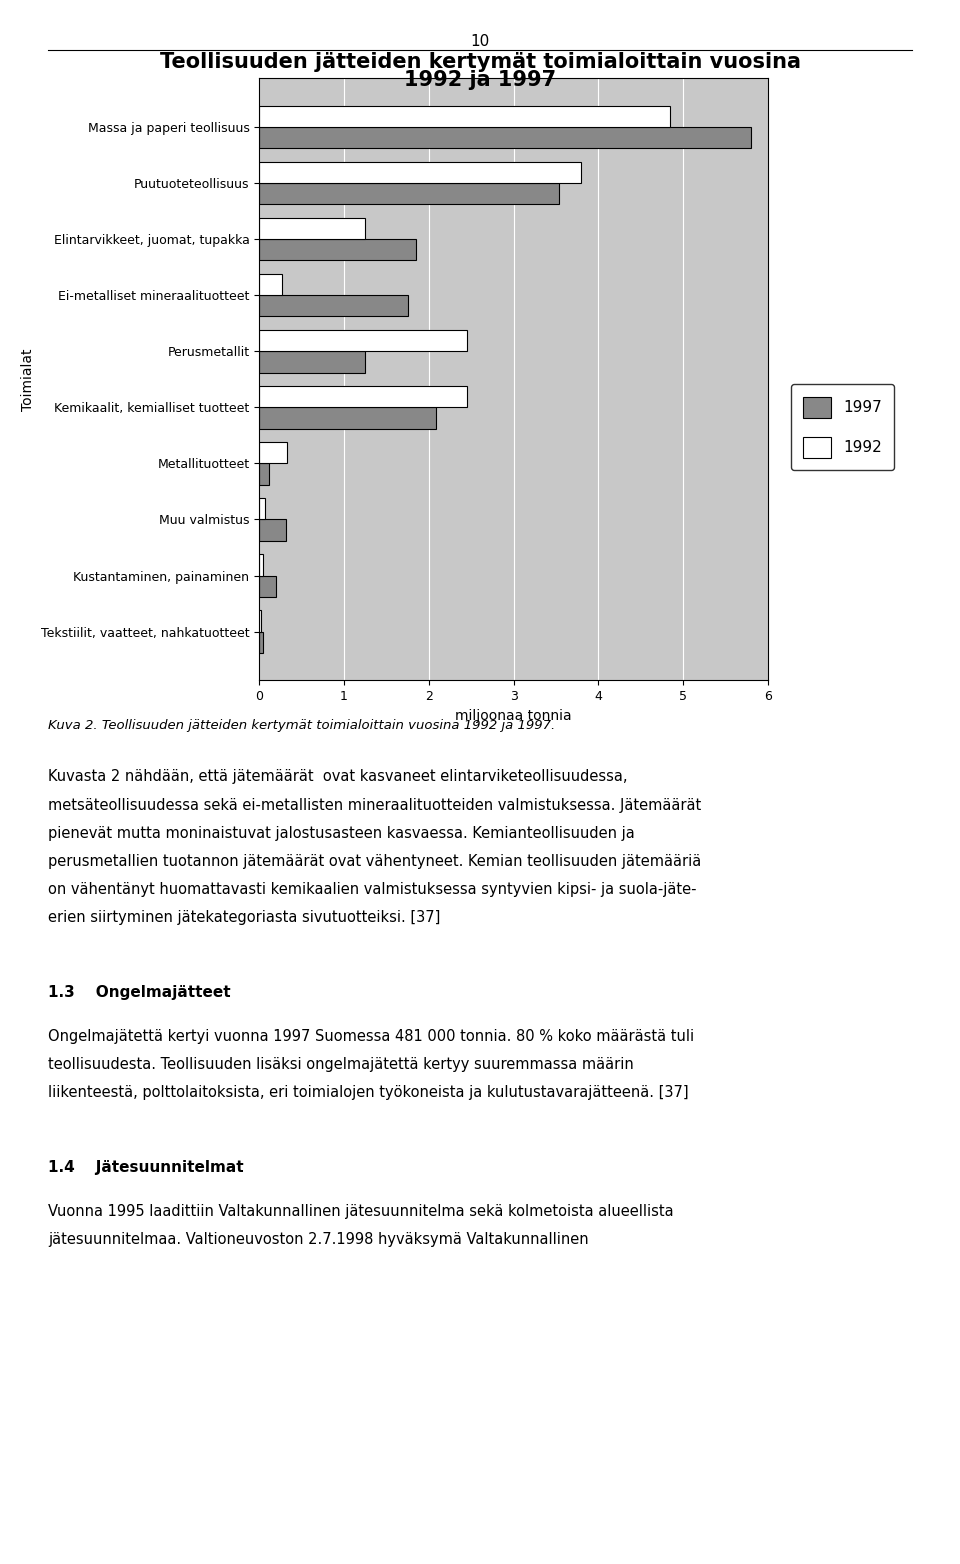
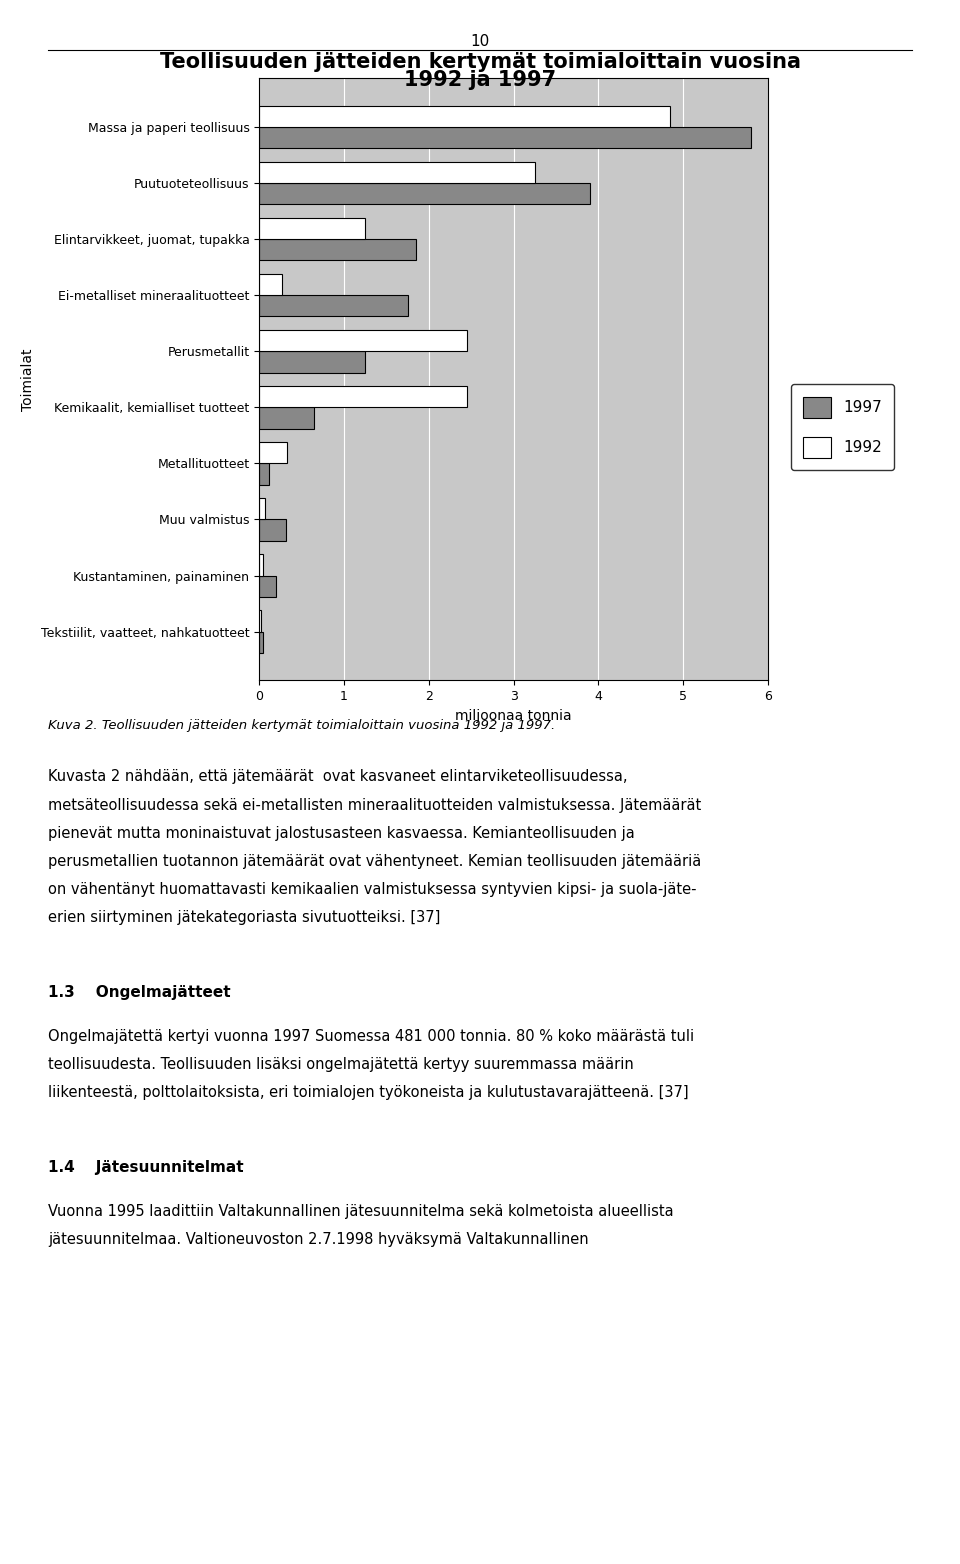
1992/Puutuoteteollisuus: 3.80 -> 3.25
1997/Puutuoteteollisuus: 3.54 -> 3.90
1997/Kemikaalit, kemialliset tuotteet: 2.08 -> 0.65
